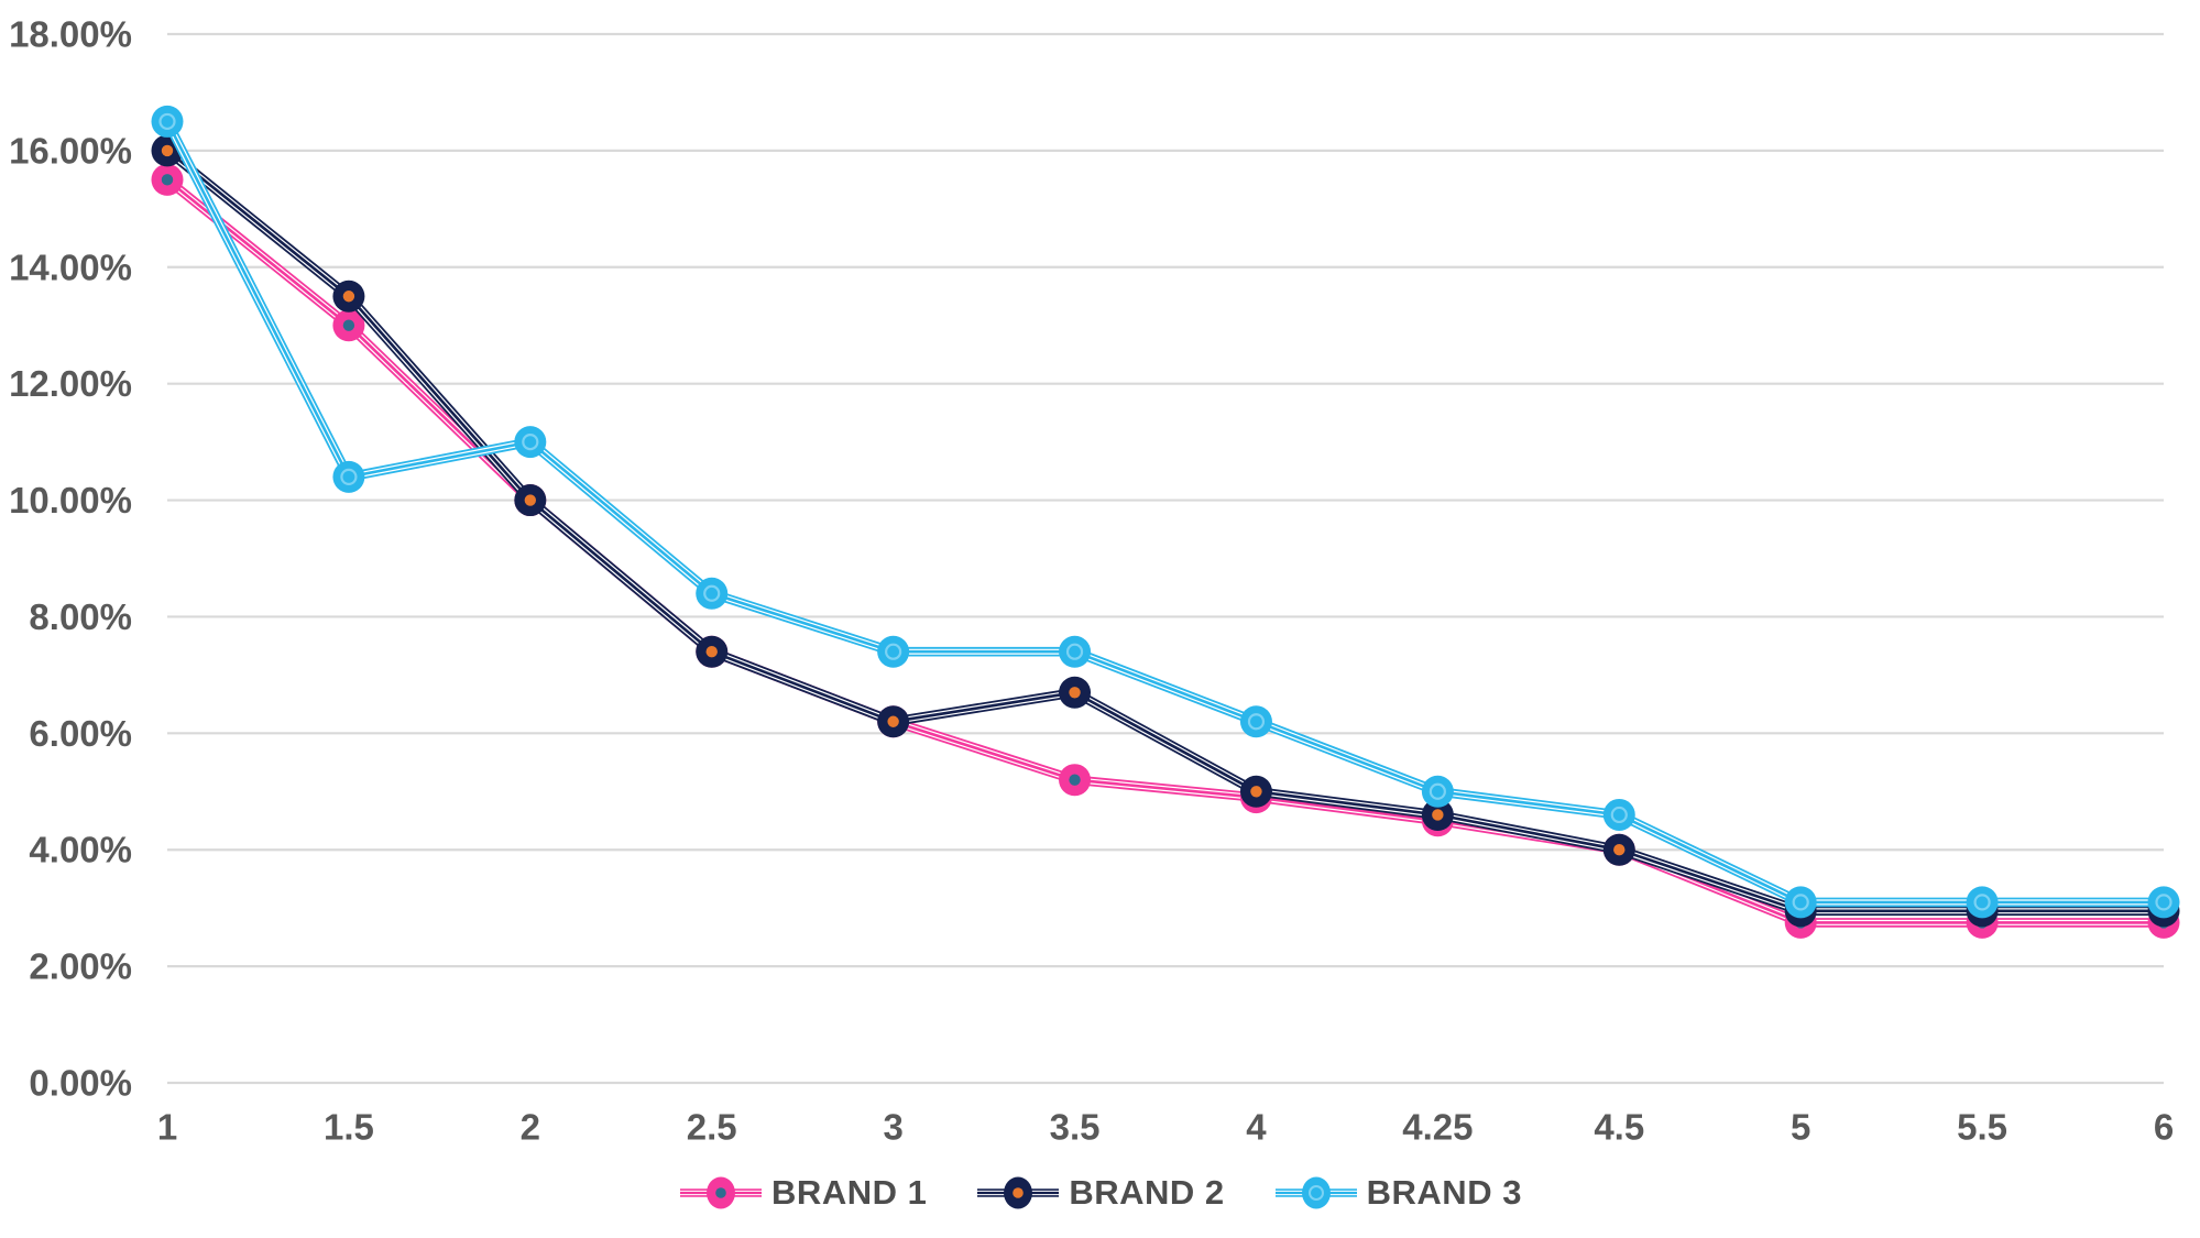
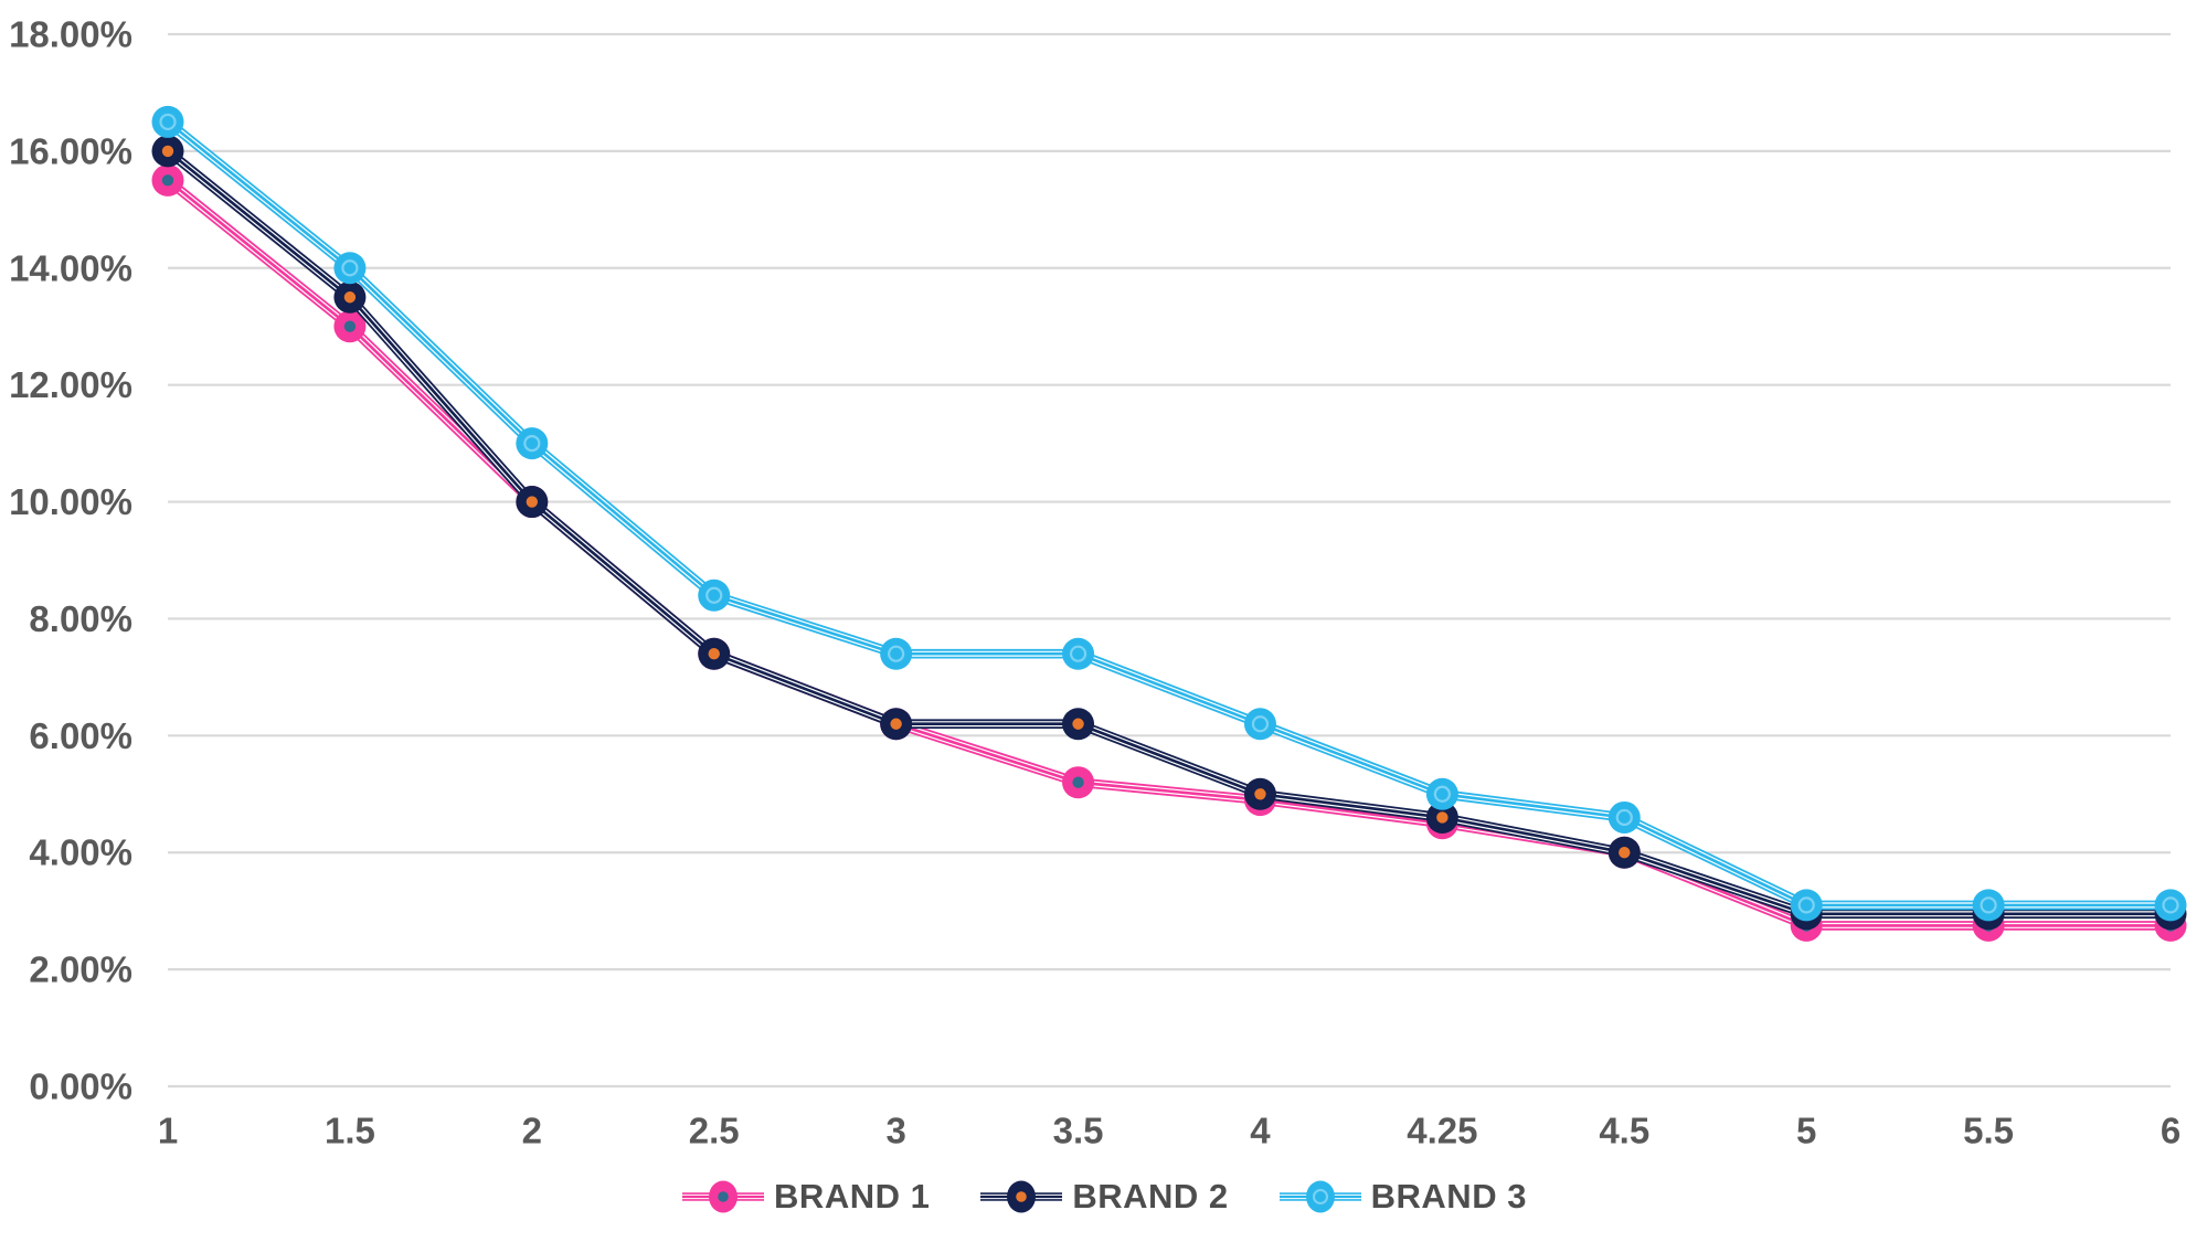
BRAND 3/1.5: 10.4% -> 14.0%
BRAND 2/3.5: 6.7% -> 6.2%
